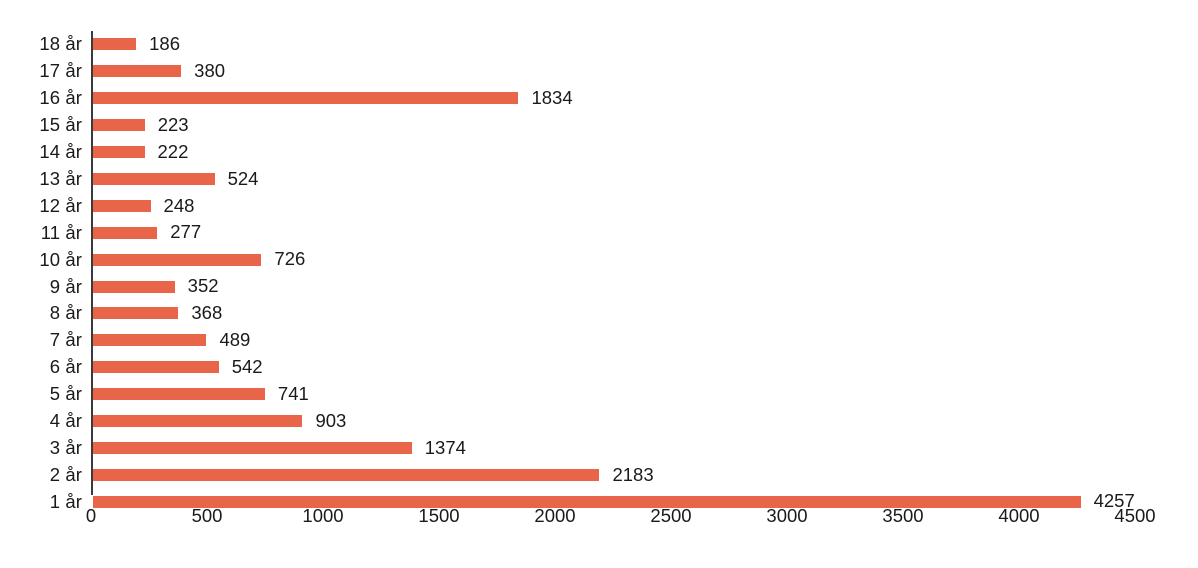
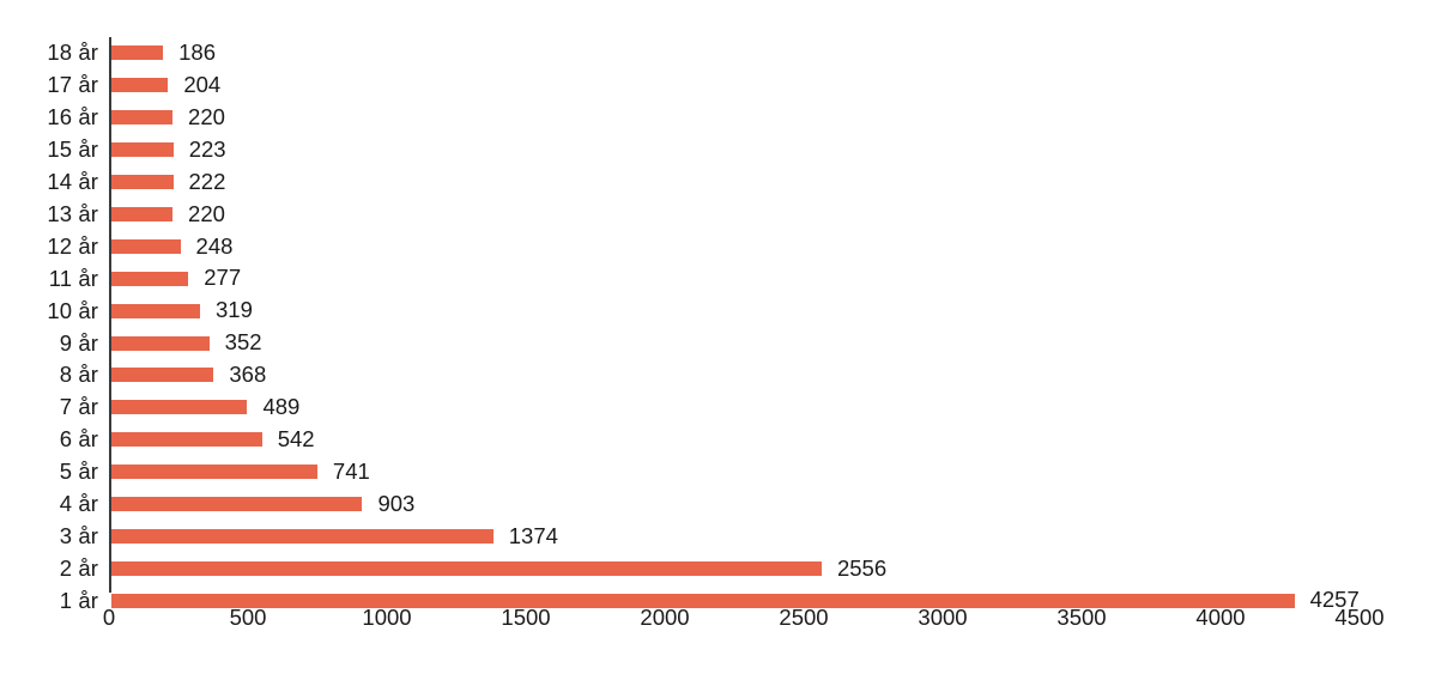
17 år: 380 -> 204
16 år: 1834 -> 220
13 år: 524 -> 220
10 år: 726 -> 319
2 år: 2183 -> 2556
